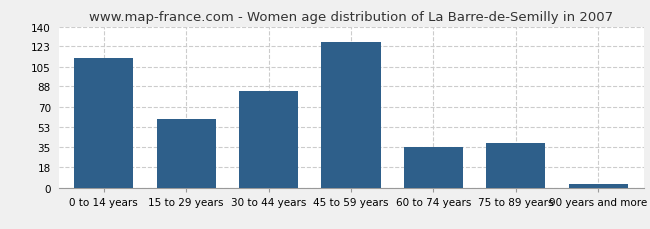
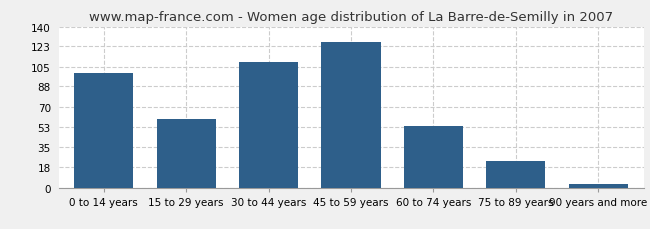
0 to 14 years: 113 -> 100
30 to 44 years: 84 -> 109
60 to 74 years: 35 -> 54
75 to 89 years: 39 -> 23
